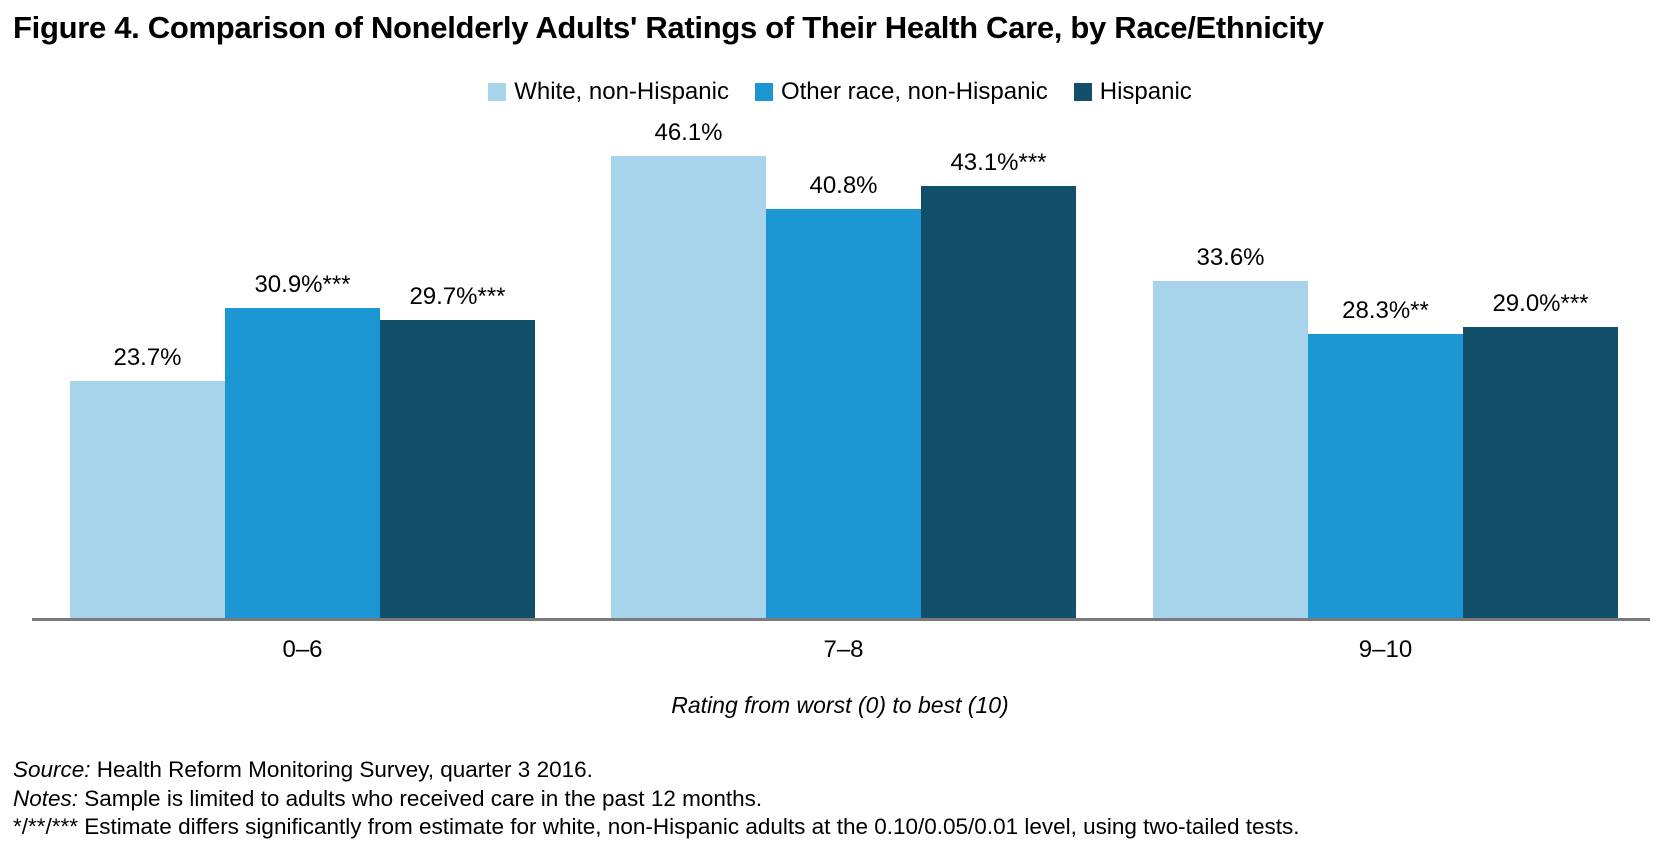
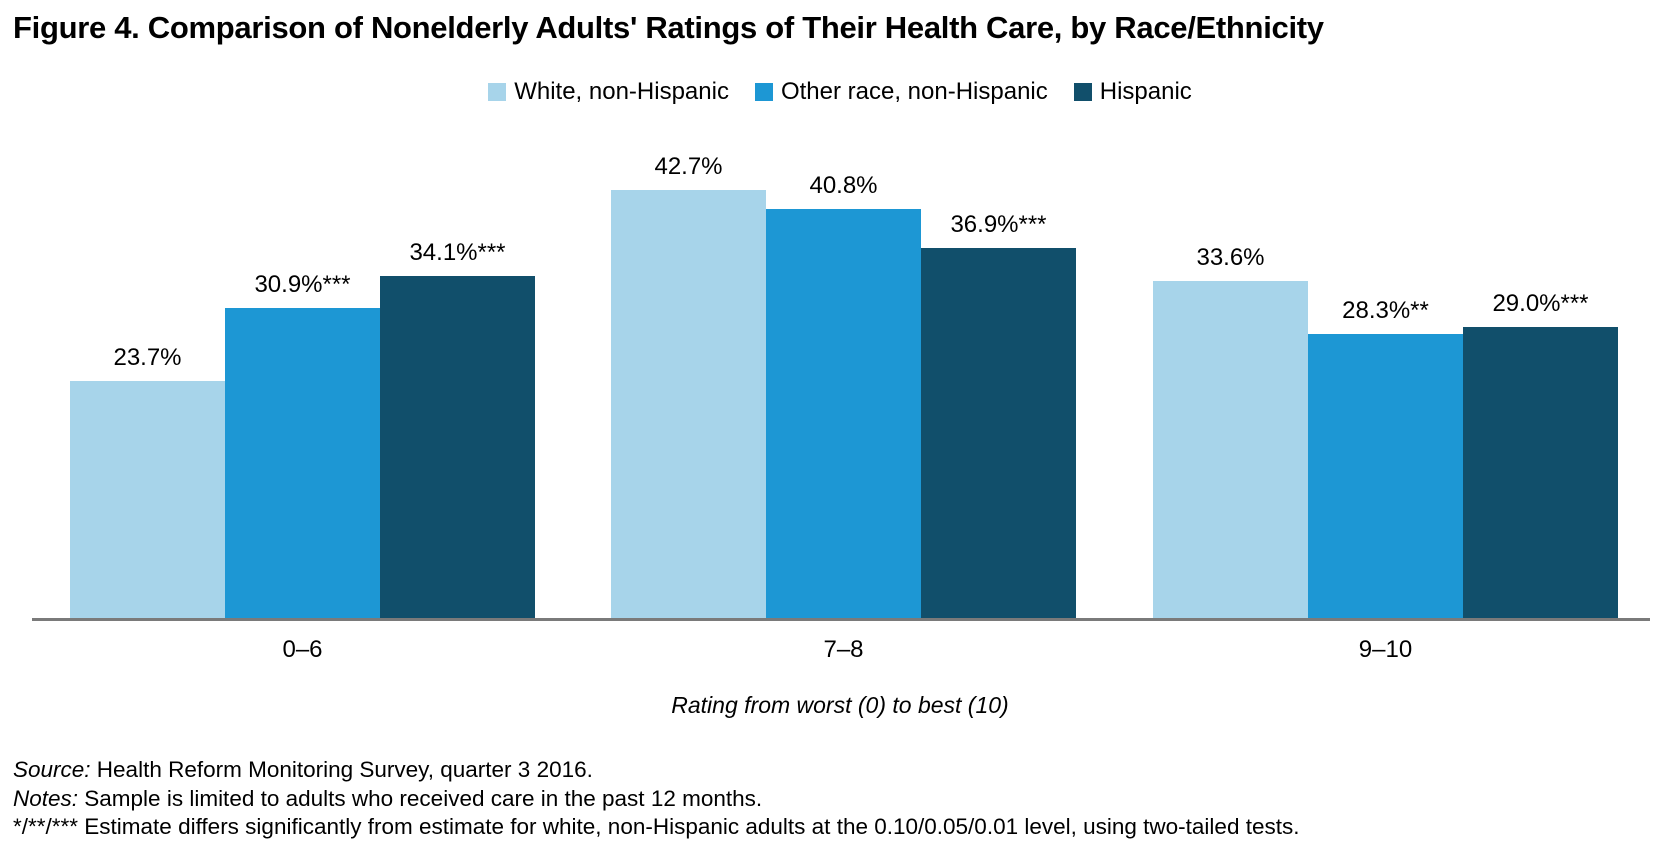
Hispanic/0–6: 29.7 -> 34.1
White, non-Hispanic/7–8: 46.1% -> 42.7%
Hispanic/7–8: 43.1 -> 36.9
